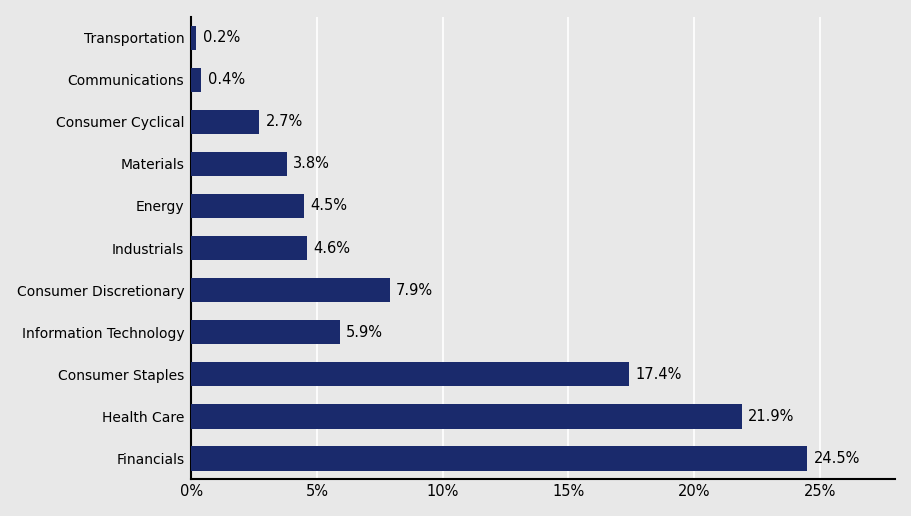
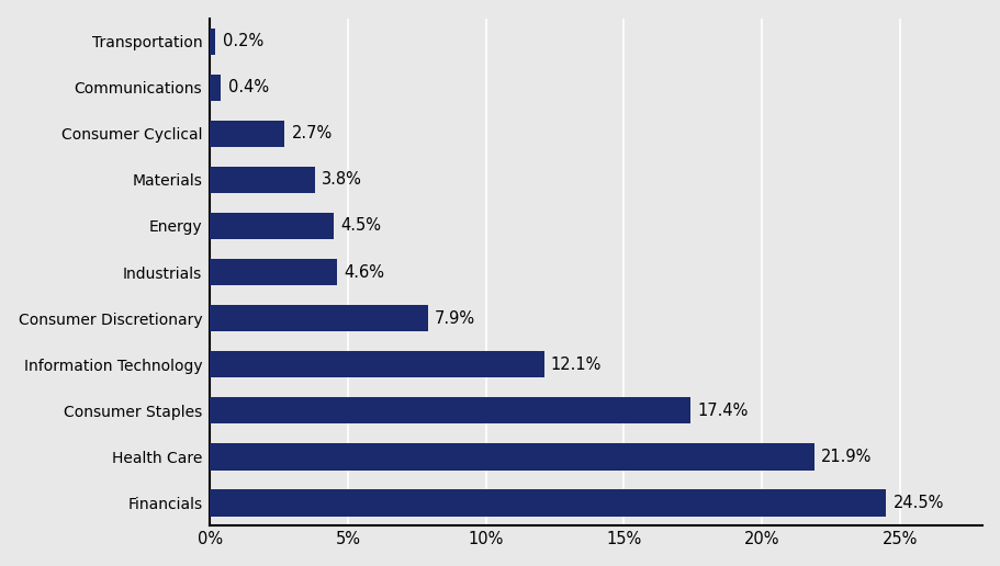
Information Technology: 5.9% -> 12.1%
